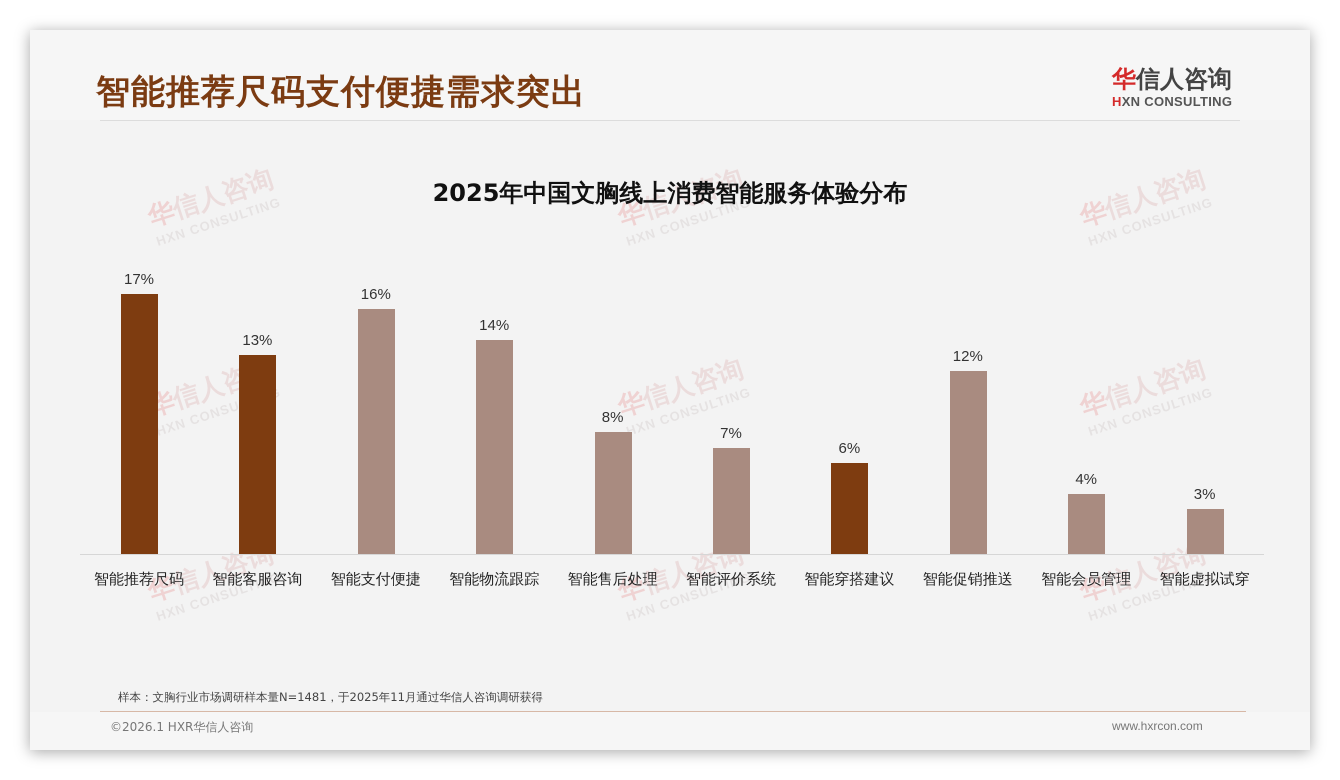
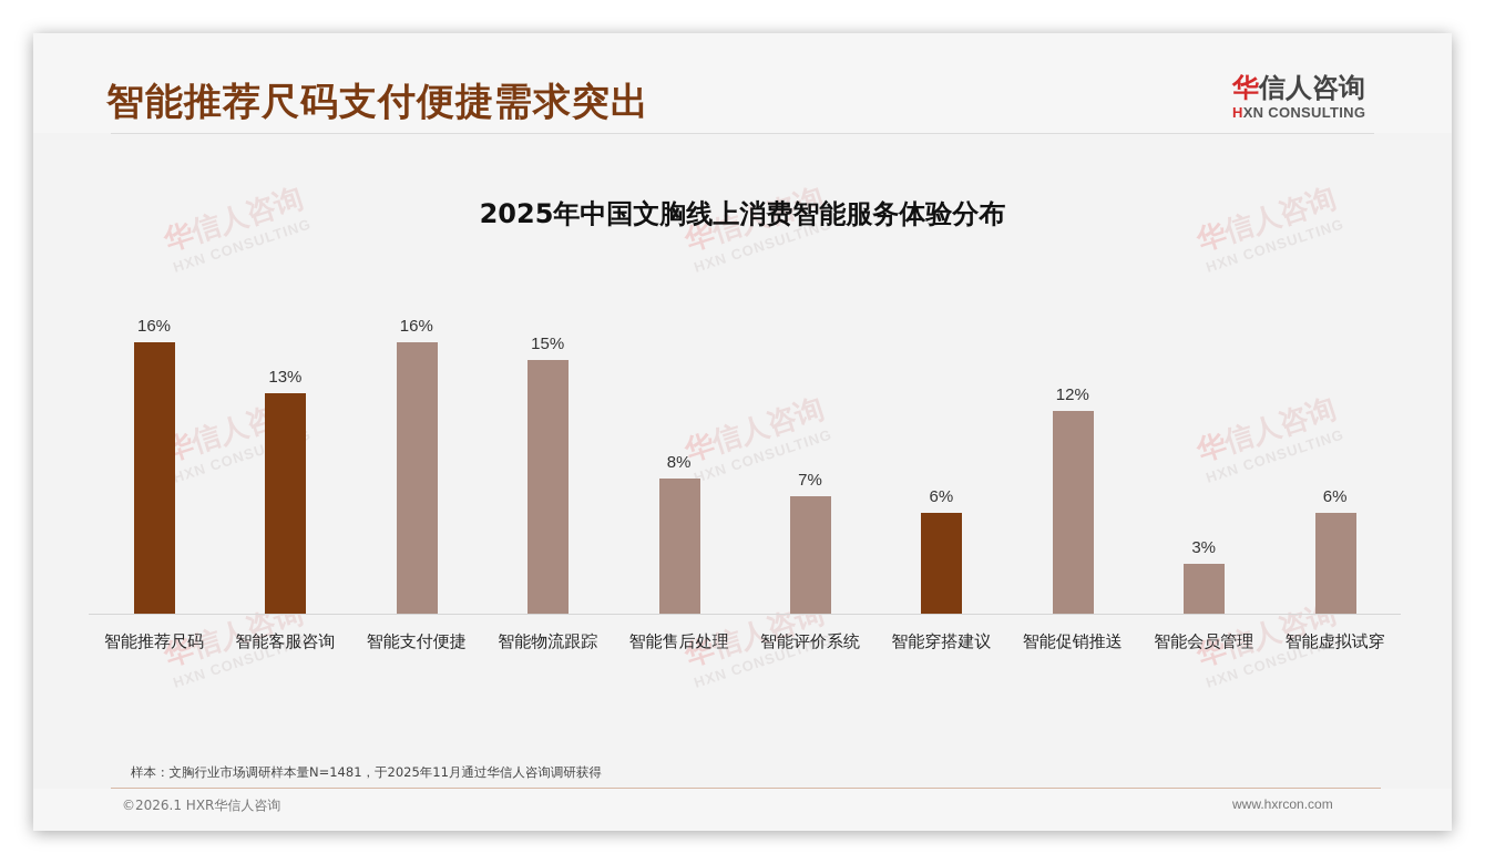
智能推荐尺码: 17% -> 16%
智能物流跟踪: 14% -> 15%
智能会员管理: 4% -> 3%
智能虚拟试穿: 3% -> 6%
